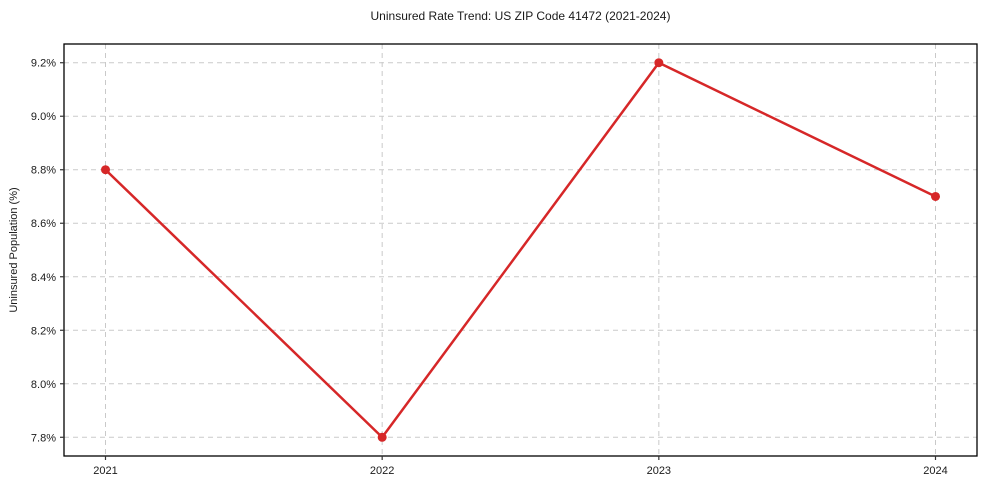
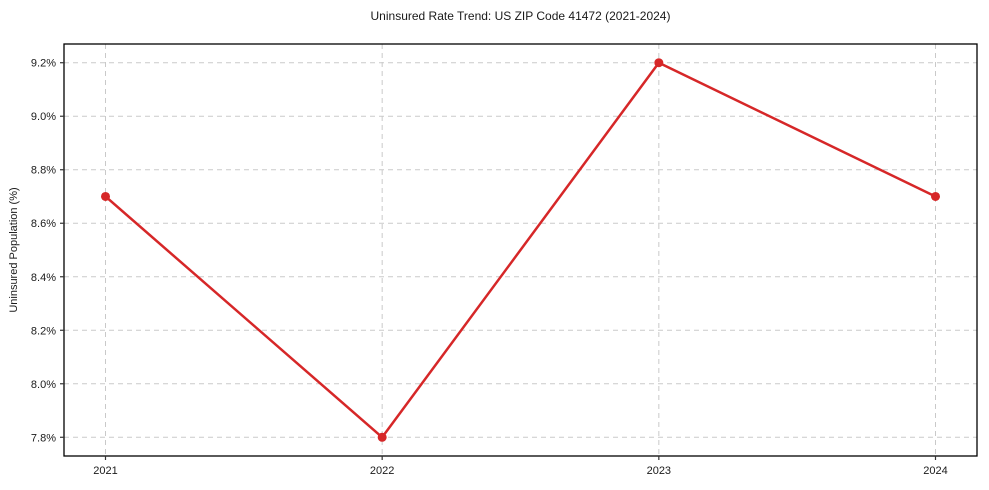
2021: 8.8% -> 8.7%
